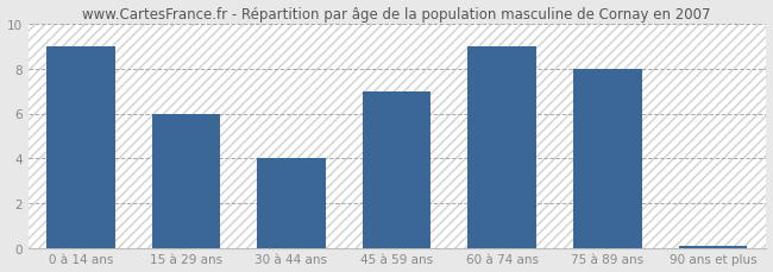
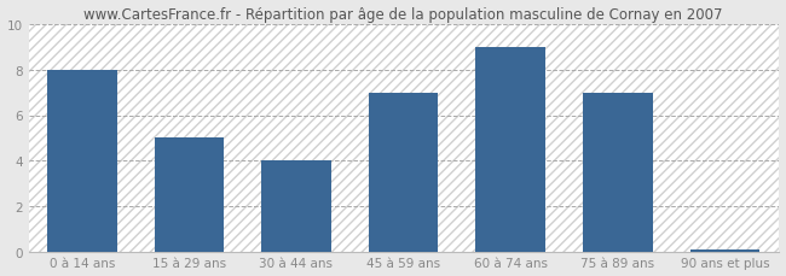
0 à 14 ans: 9.0 -> 8.0
15 à 29 ans: 6.0 -> 5.0
75 à 89 ans: 8.0 -> 7.0
